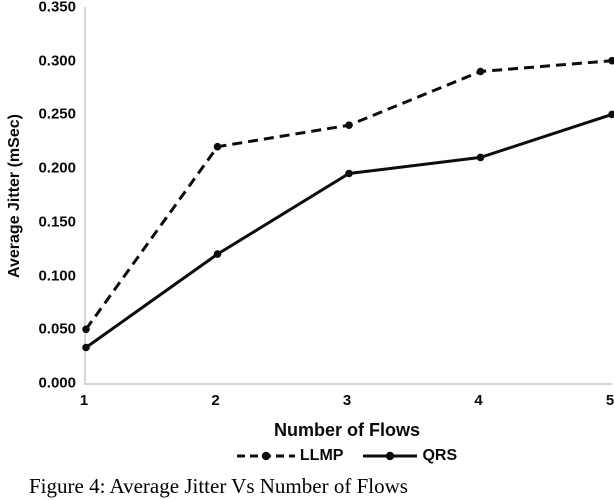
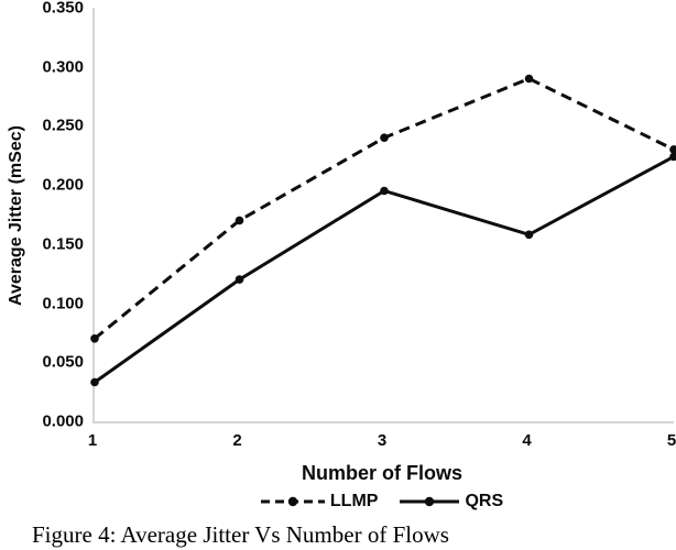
LLMP/1: 0.05 -> 0.07
LLMP/2: 0.22 -> 0.17
QRS/4: 0.210 -> 0.158
LLMP/5: 0.30 -> 0.23
QRS/5: 0.250 -> 0.224
